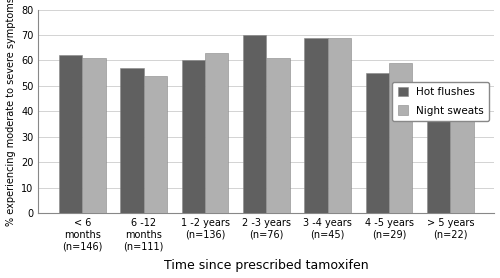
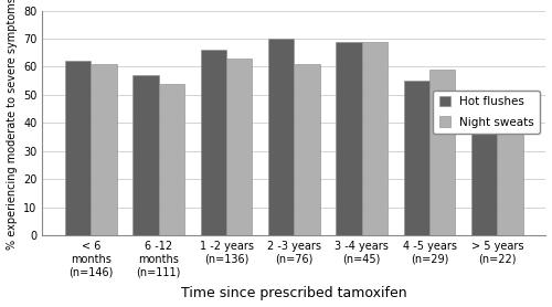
Hot flushes/1 -2 years (n=136): 60 -> 66
